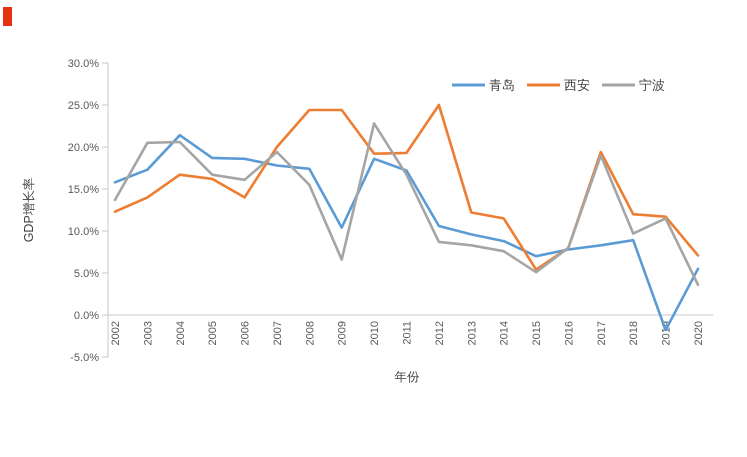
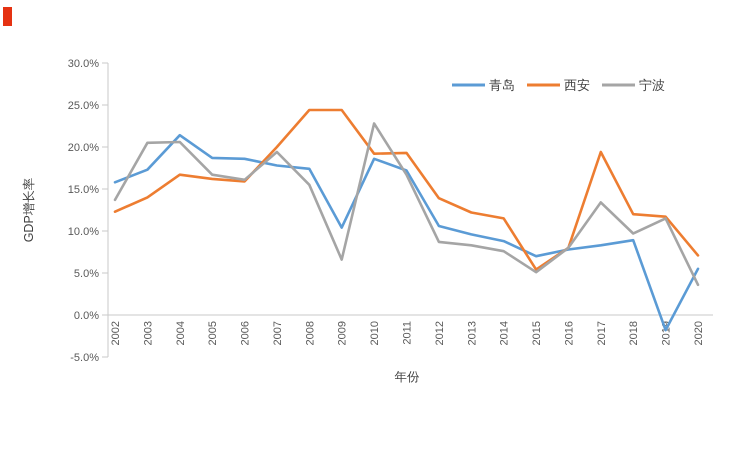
西安/2006: 14% -> 16%
西安/2012: 25% -> 14%
宁波/2017: 19% -> 13%
